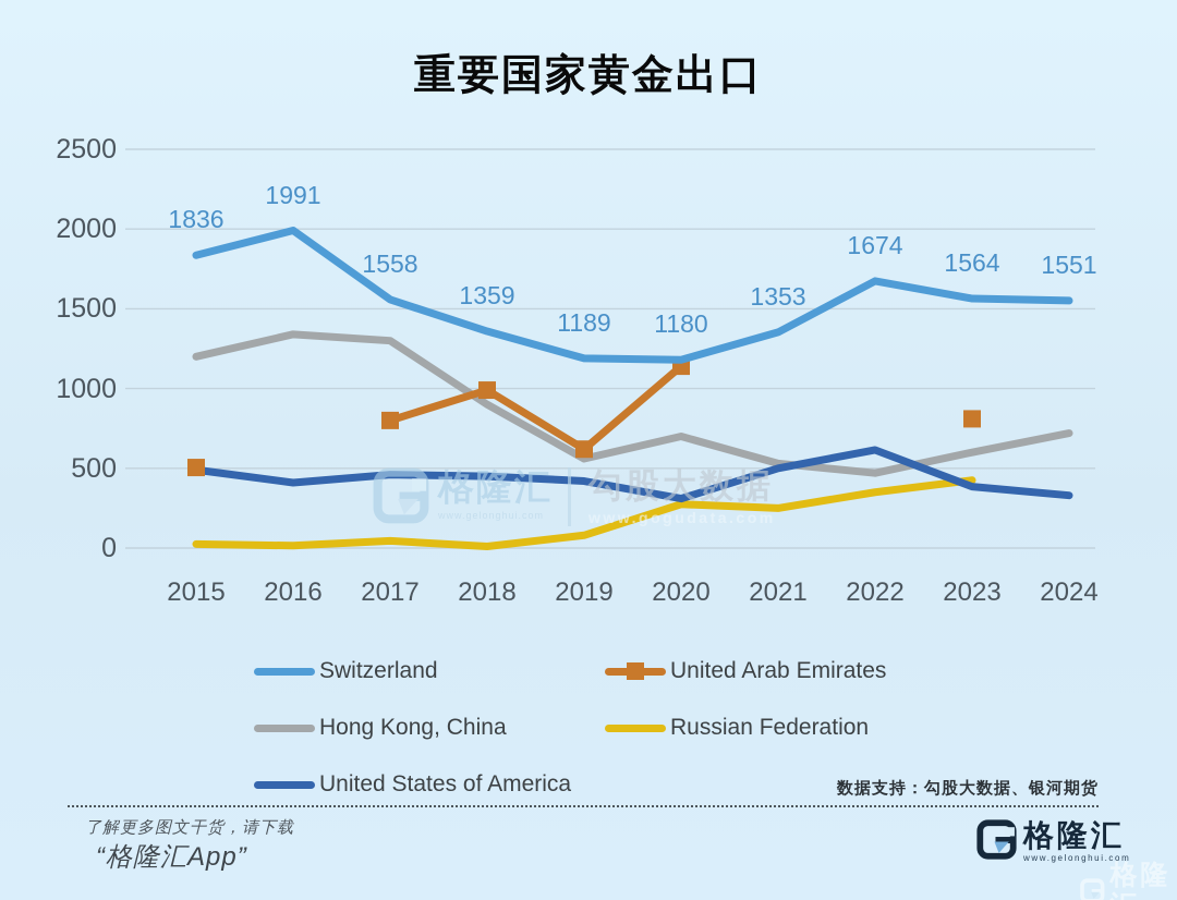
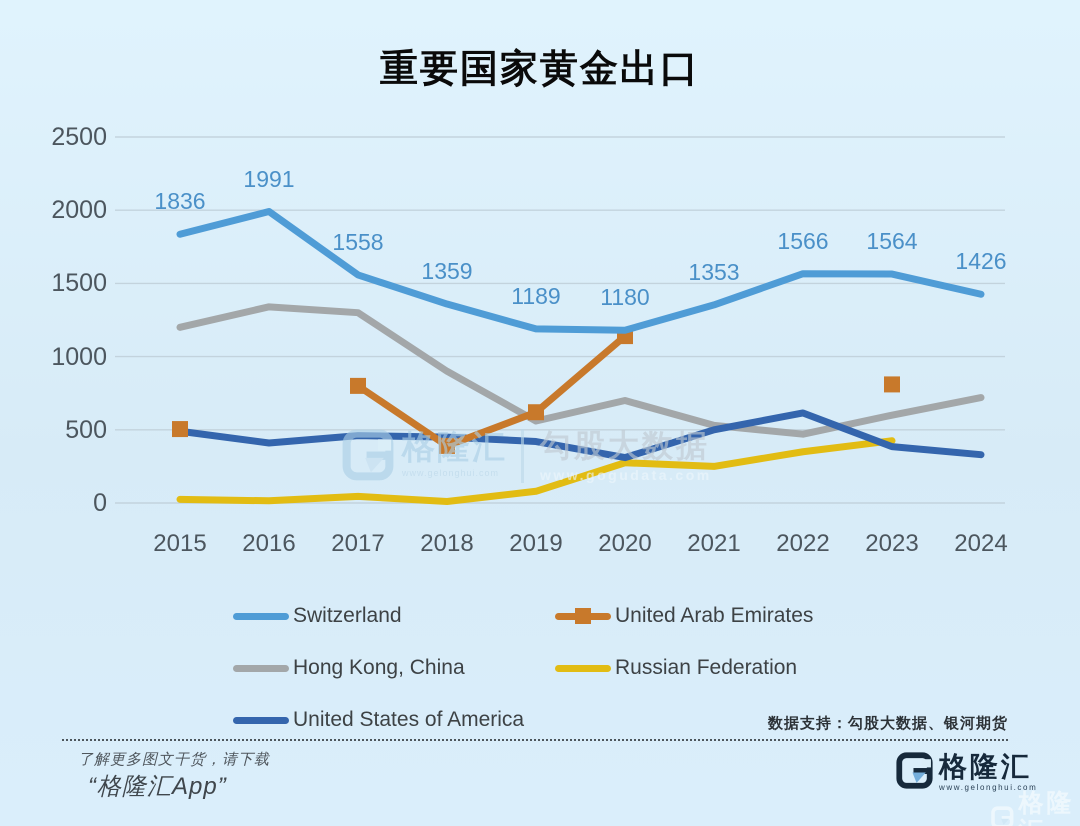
United Arab Emirates/2018: 990 -> 390
Switzerland/2022: 1674 -> 1566
Switzerland/2024: 1551 -> 1426
